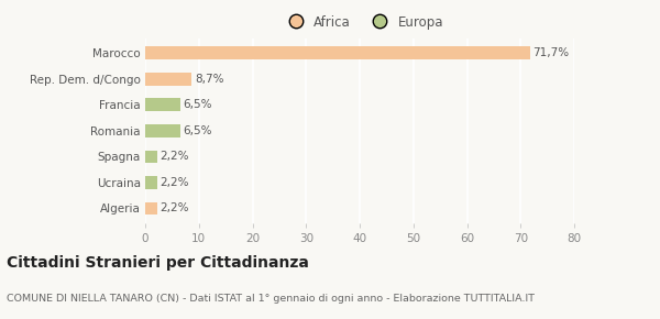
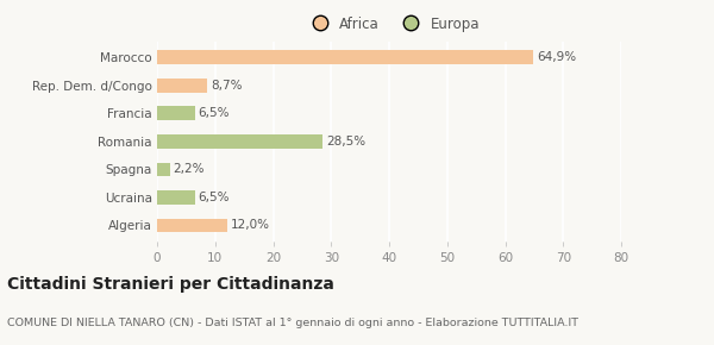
Marocco: 71,7% -> 64,9%
Romania: 6,5% -> 28,5%
Ucraina: 2,2% -> 6,5%
Algeria: 2,2% -> 12,0%
